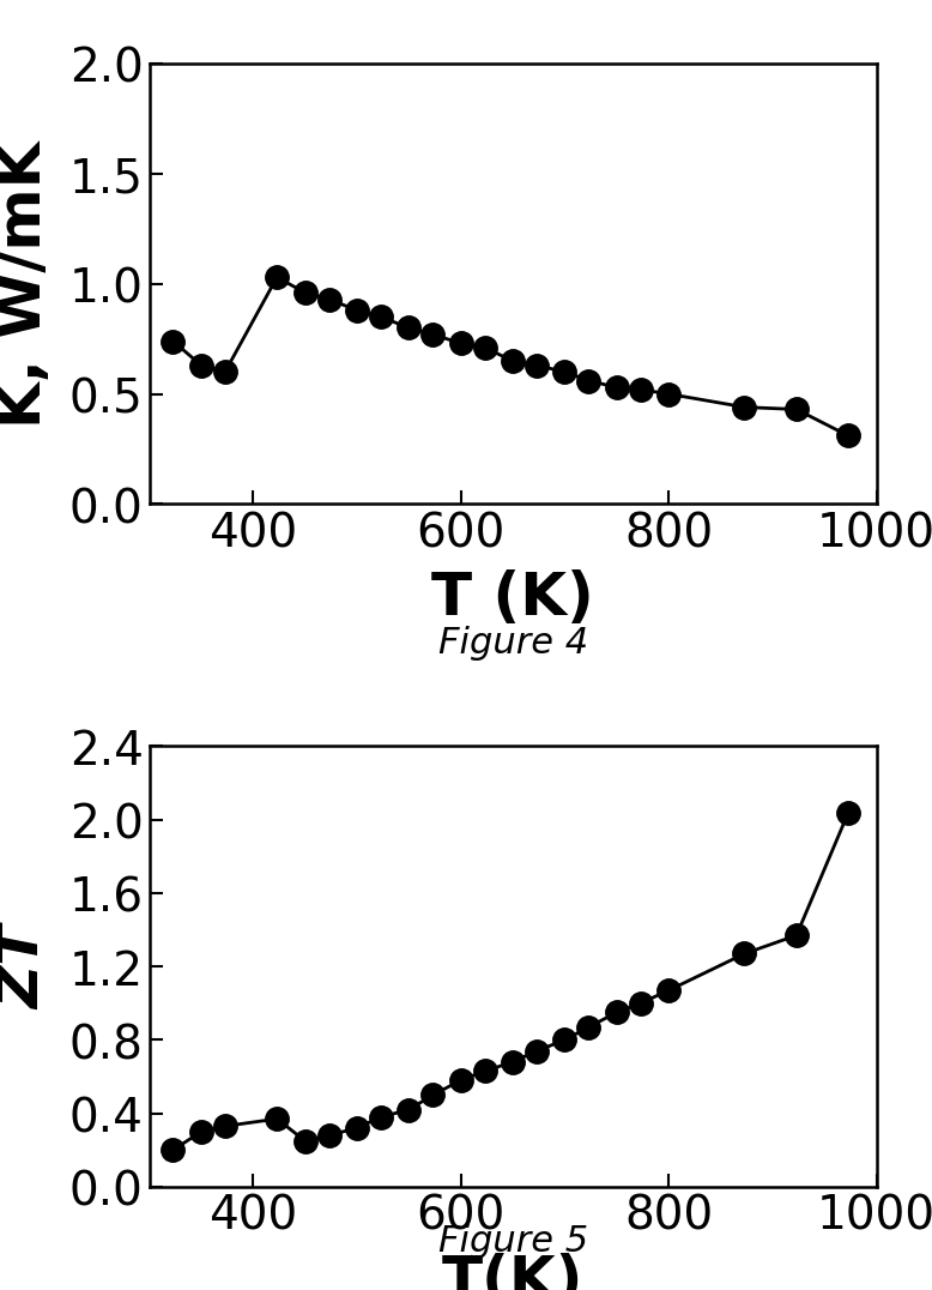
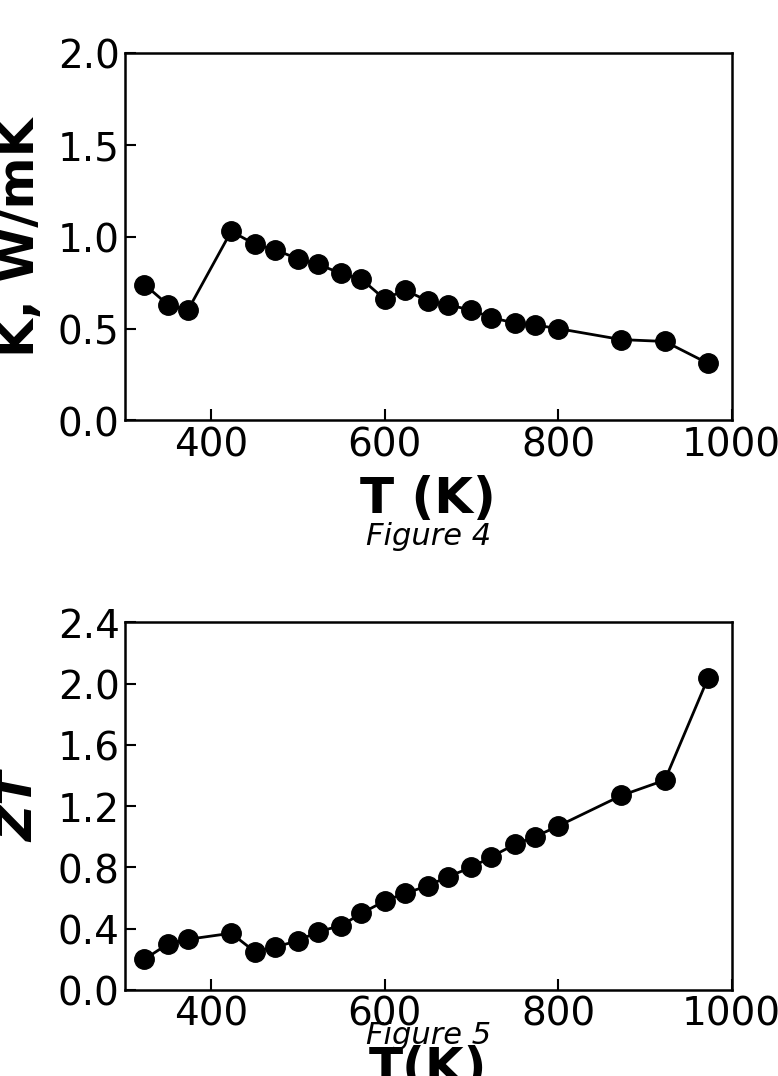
600: 0.73 -> 0.66
